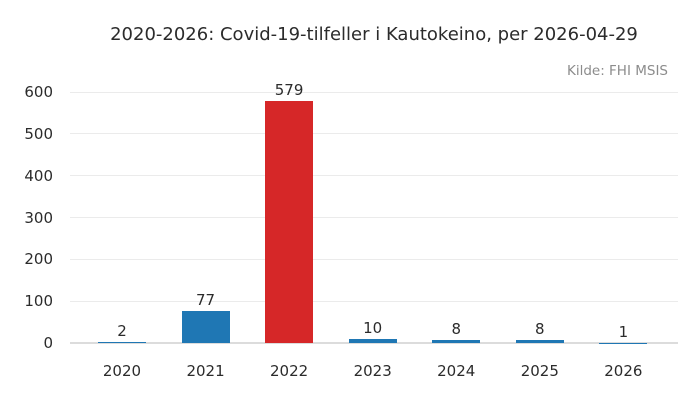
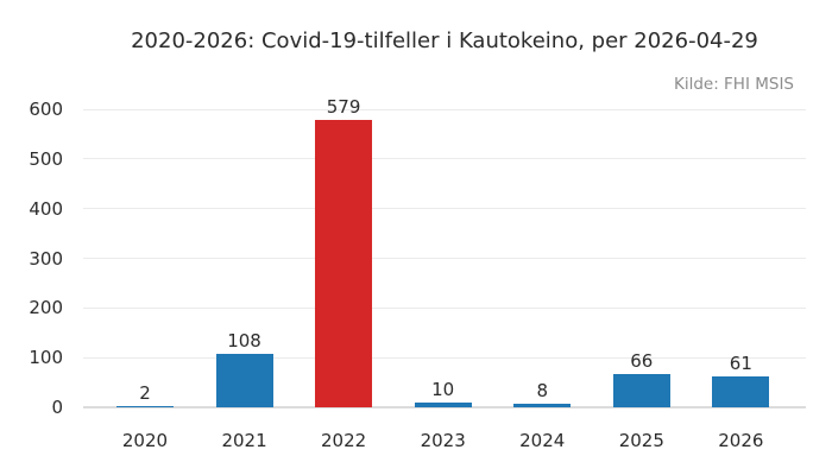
2021: 77 -> 108
2025: 8 -> 66
2026: 1 -> 61
